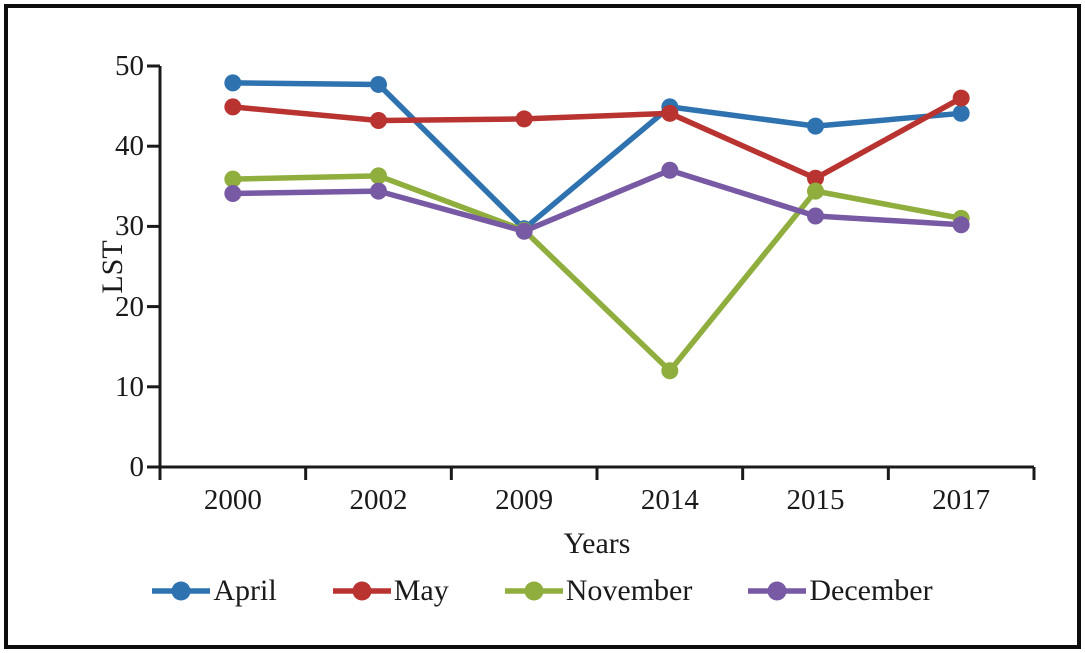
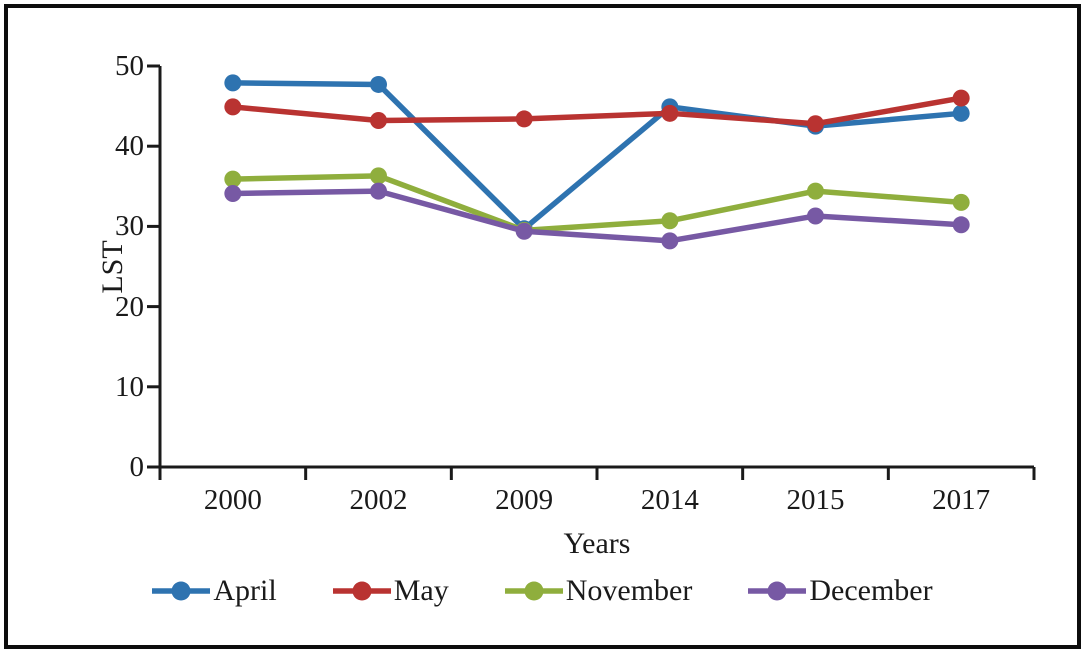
November/2014: 12 -> 31
December/2014: 37 -> 28
May/2015: 36 -> 43
November/2017: 31 -> 33
